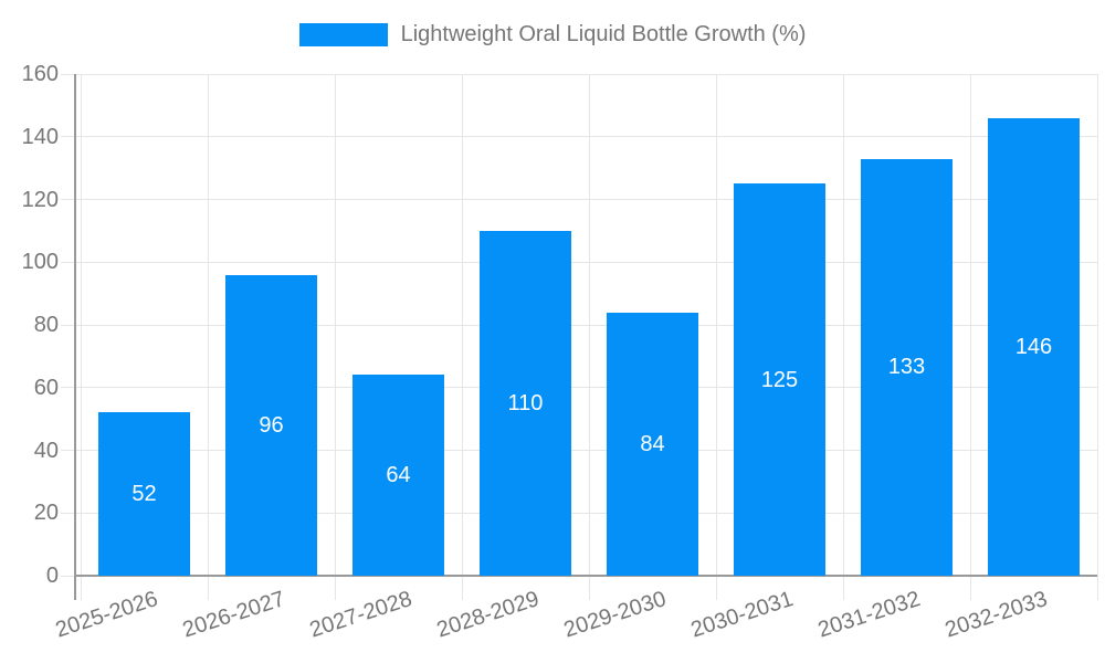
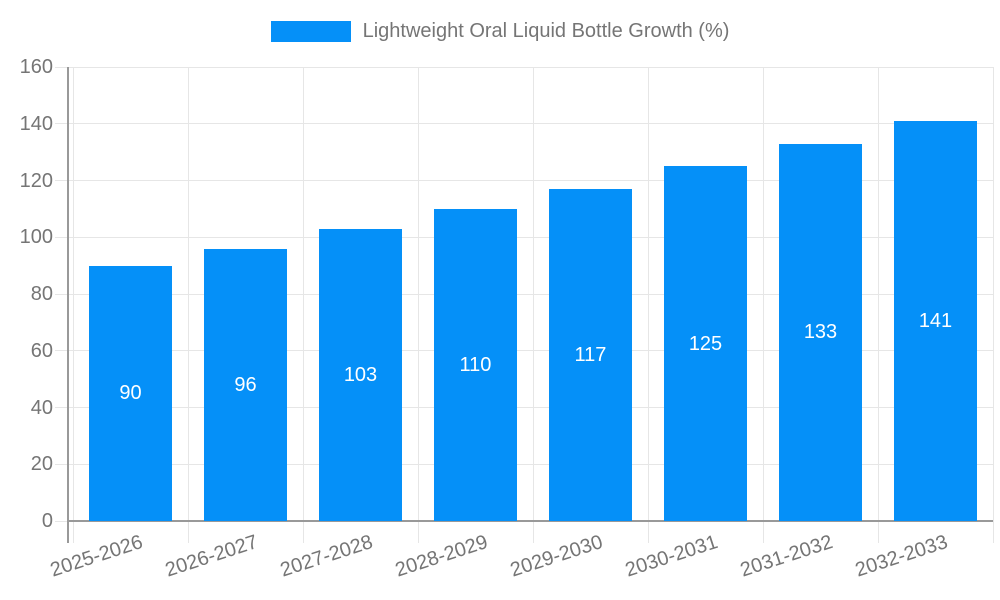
2025-2026: 52 -> 90
2027-2028: 64 -> 103
2029-2030: 84 -> 117
2032-2033: 146 -> 141
